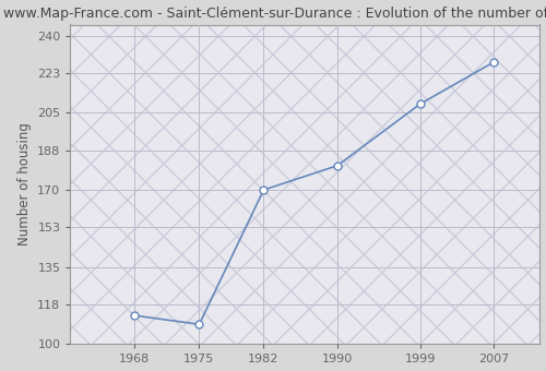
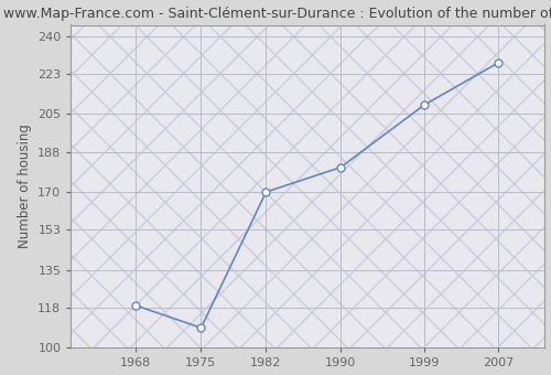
1968: 113 -> 119
